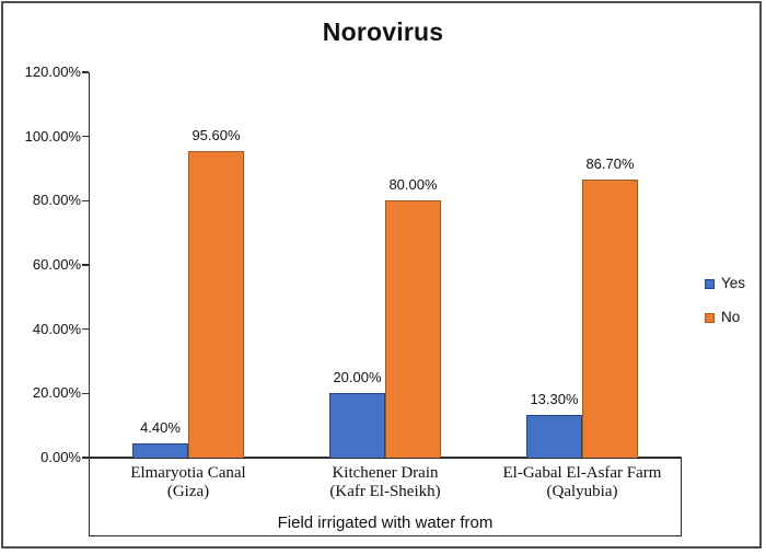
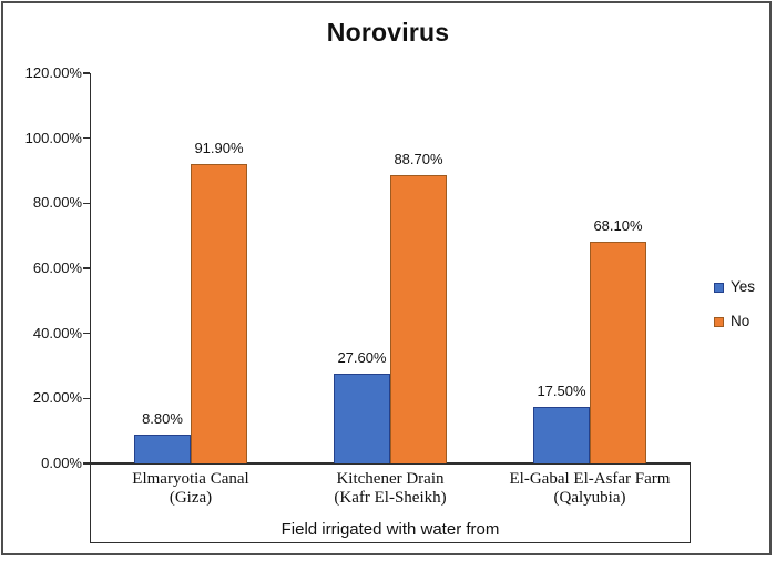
Yes/Elmaryotia Canal (Giza): 4.40% -> 8.80%
No/Elmaryotia Canal (Giza): 95.60% -> 91.90%
Yes/Kitchener Drain (Kafr El-Sheikh): 20.00% -> 27.60%
No/Kitchener Drain (Kafr El-Sheikh): 80.00% -> 88.70%
Yes/El-Gabal El-Asfar Farm (Qalyubia): 13.30% -> 17.50%
No/El-Gabal El-Asfar Farm (Qalyubia): 86.70% -> 68.10%
